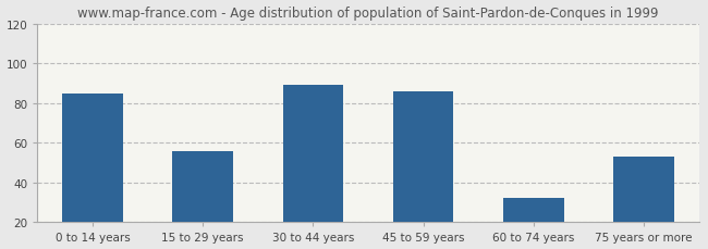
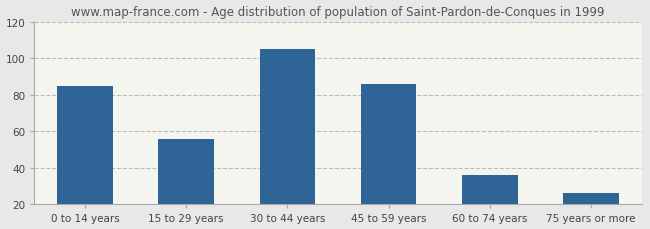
30 to 44 years: 89 -> 105
60 to 74 years: 32 -> 36
75 years or more: 53 -> 26
